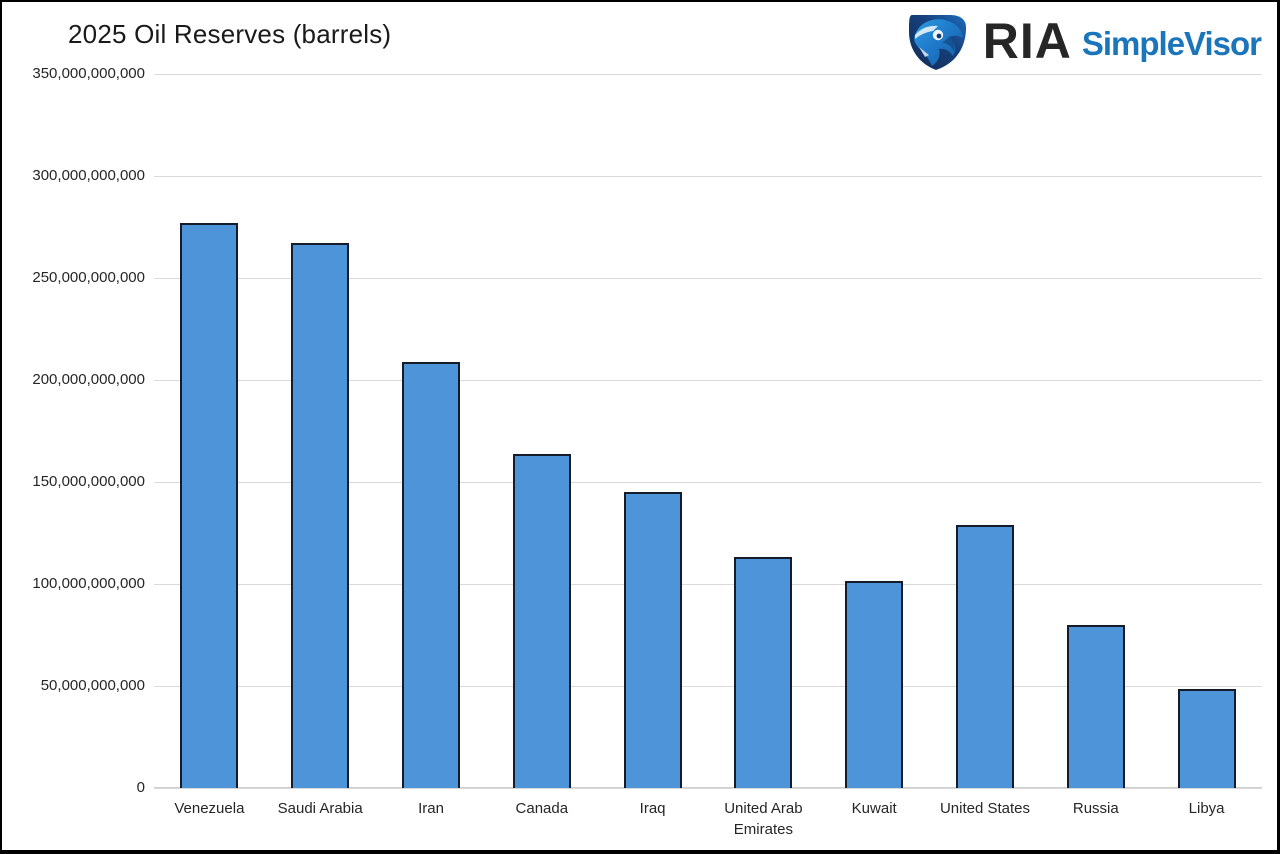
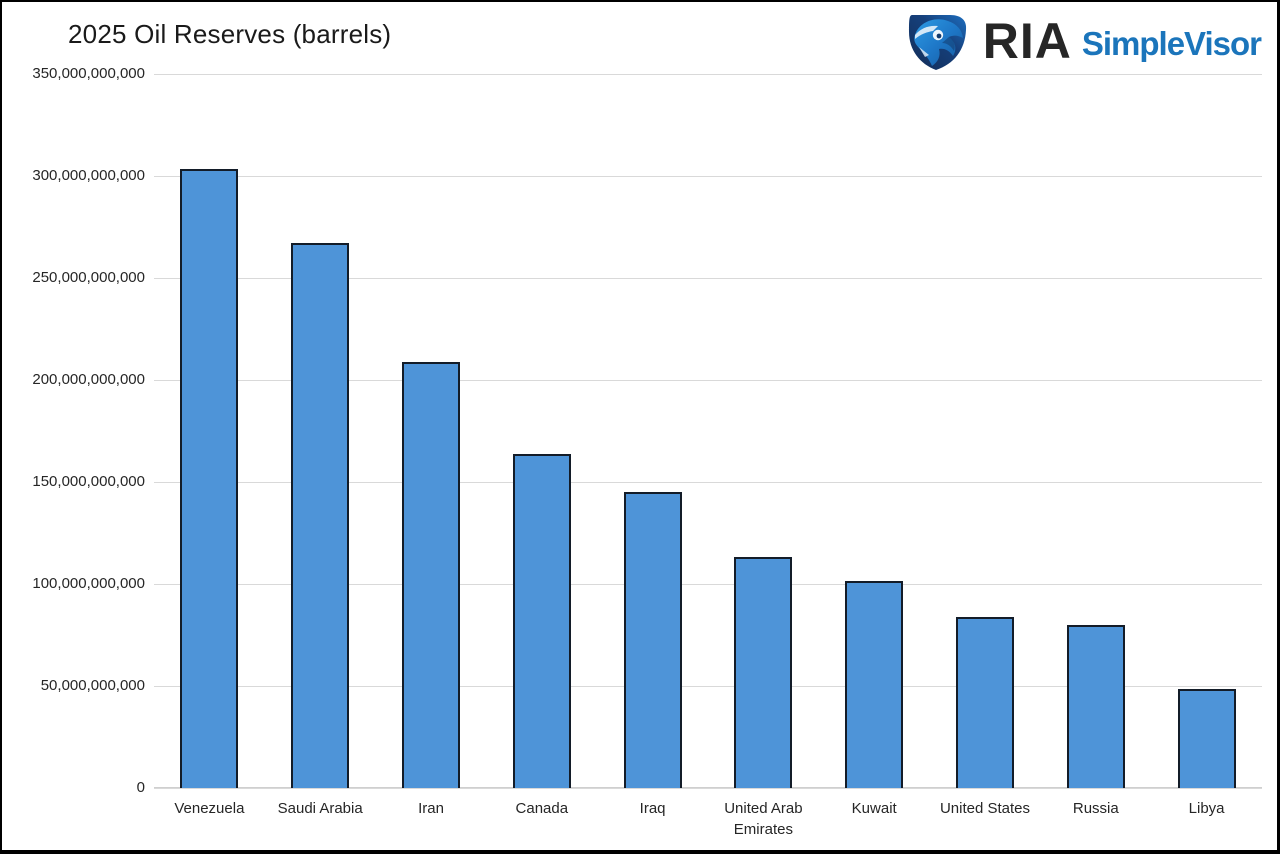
Venezuela: 277000000000 -> 303000000000
United States: 129000000000 -> 84000000000
